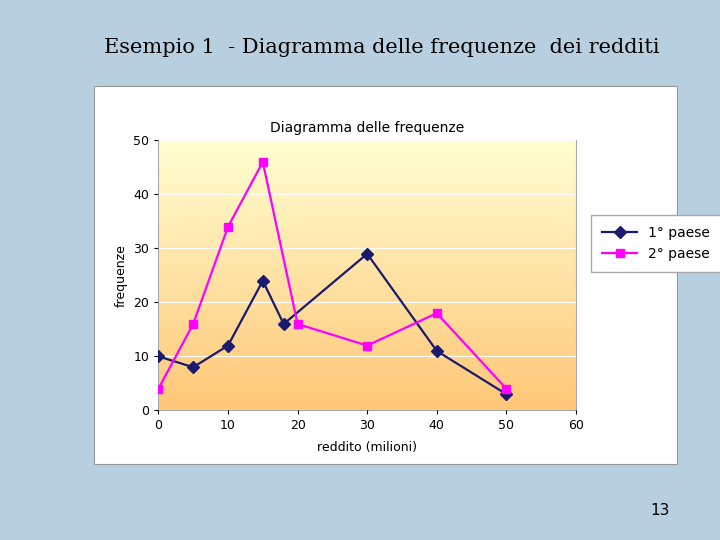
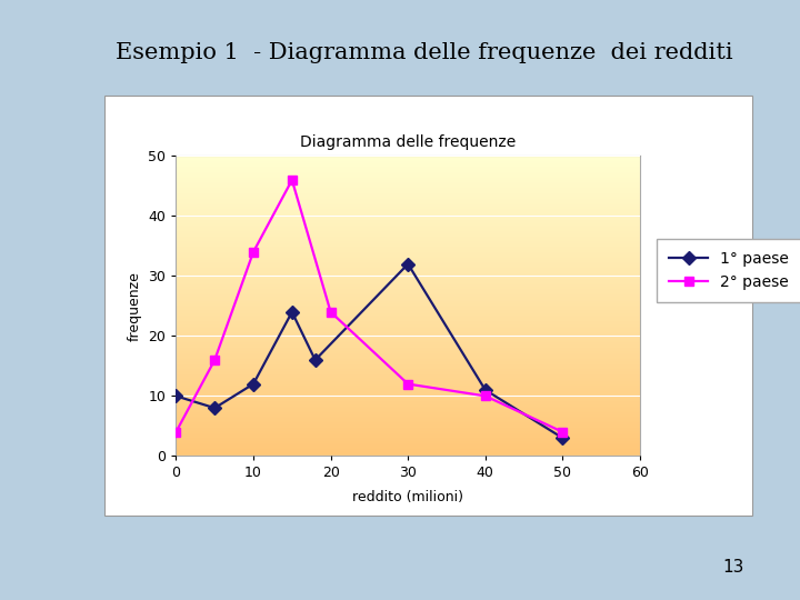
2° paese/20: 16 -> 24
1° paese/30: 29 -> 32
2° paese/40: 18 -> 10
